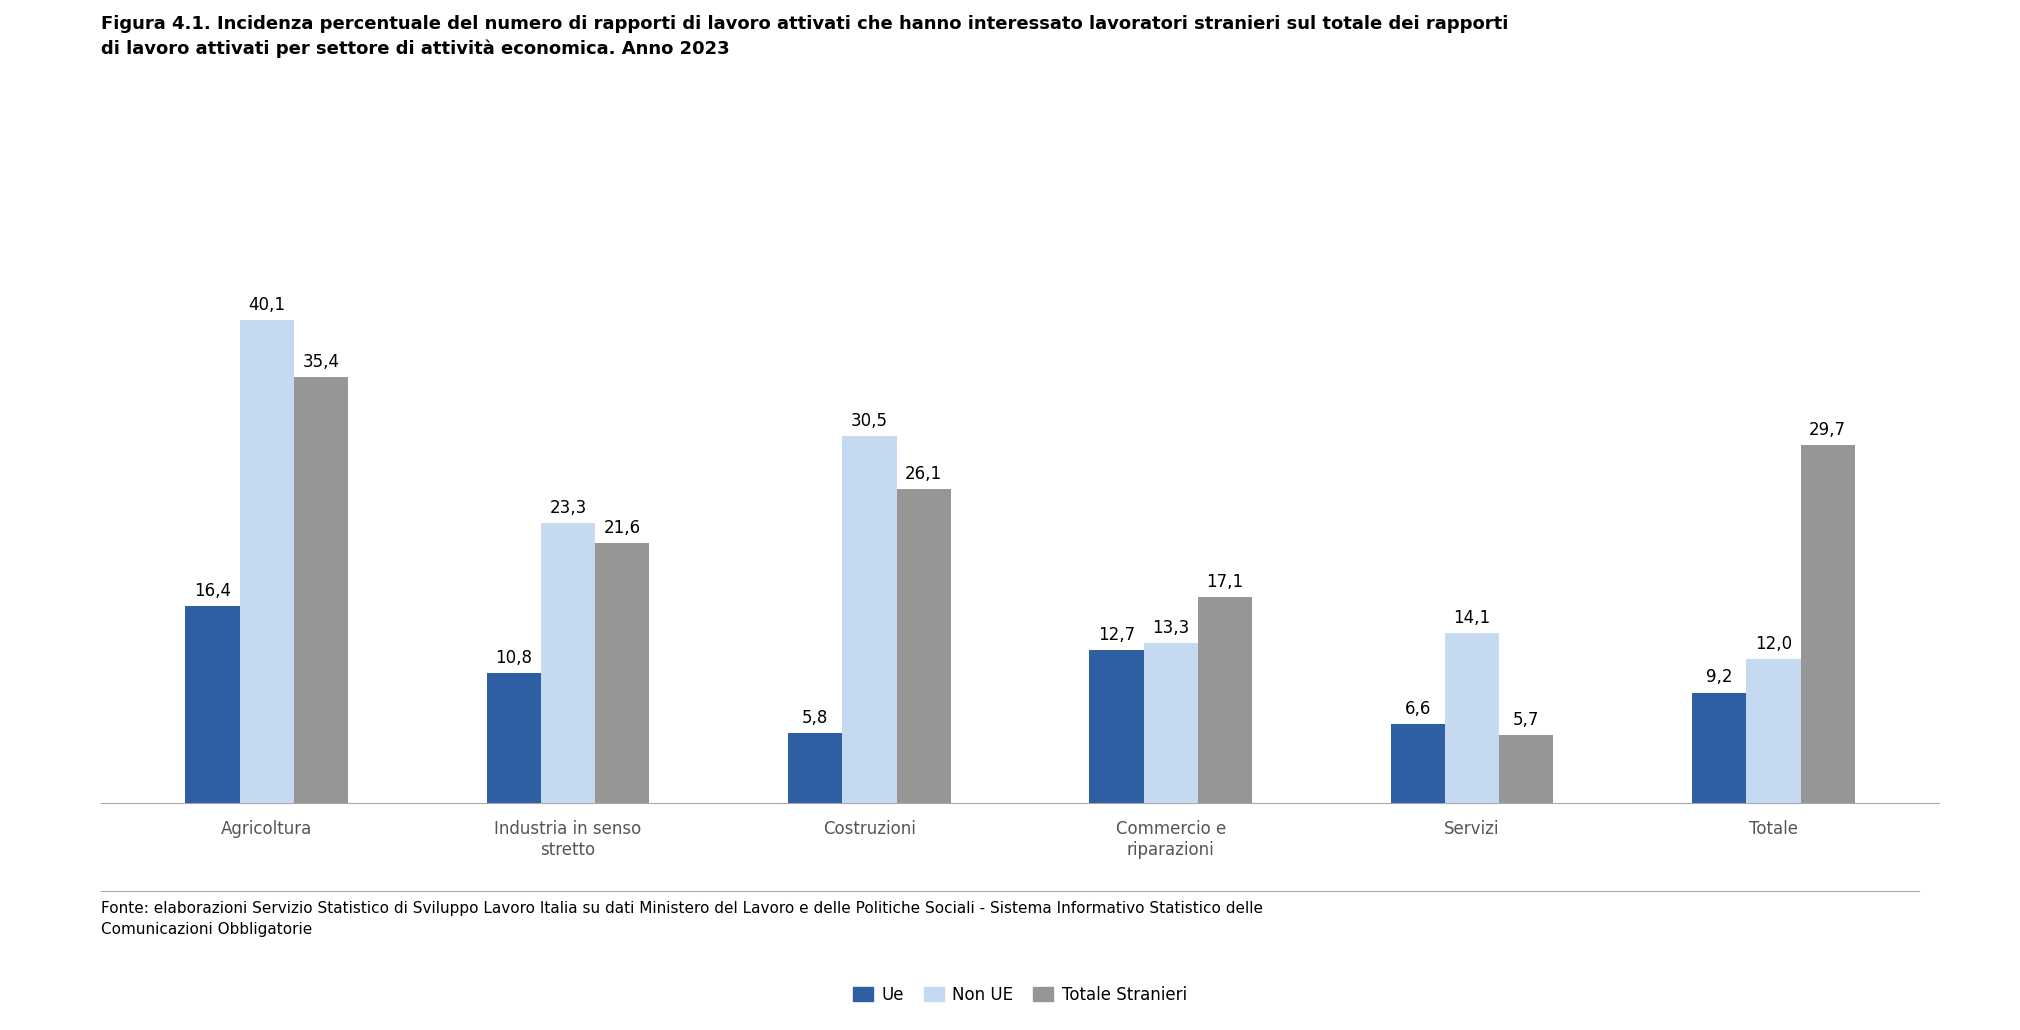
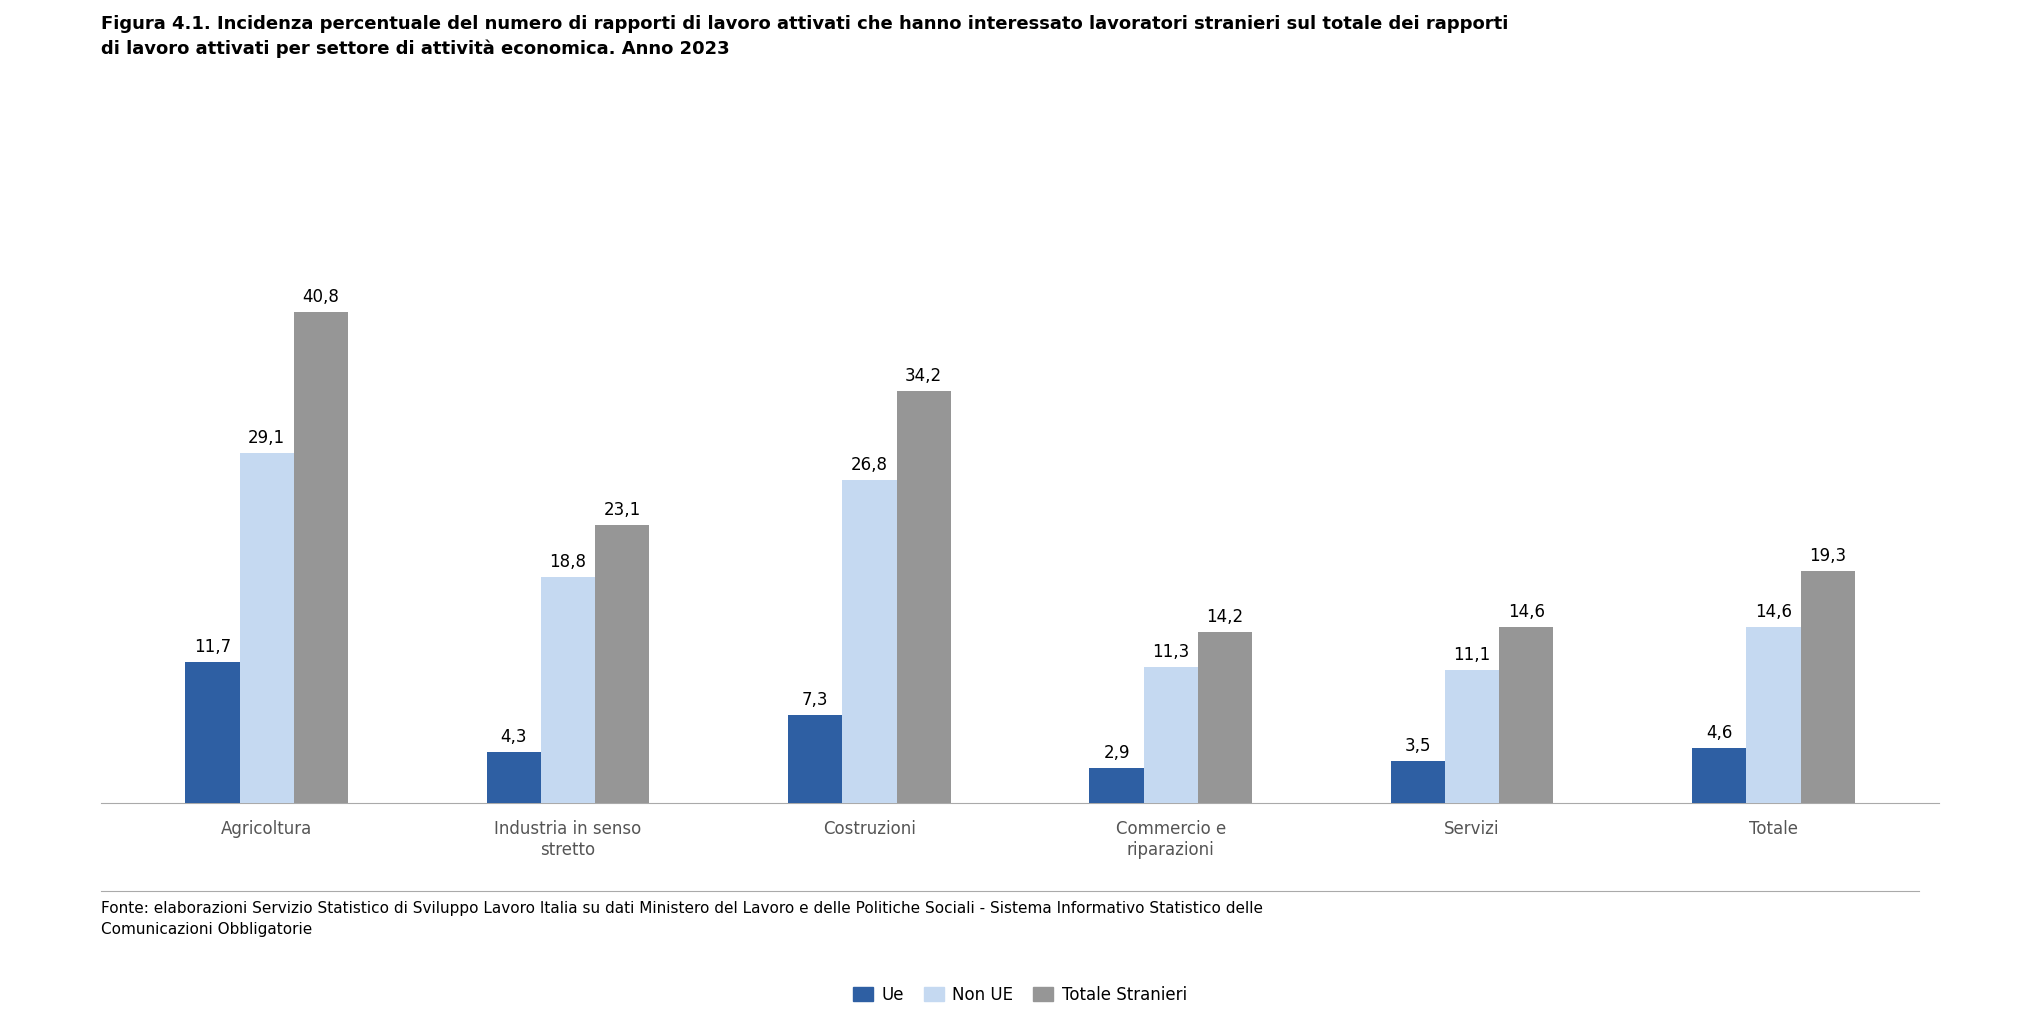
Ue/Agricoltura: 16,4 -> 11,7
Non UE/Agricoltura: 40,1 -> 29,1
Totale Stranieri/Agricoltura: 35,4 -> 40,8
Ue/Industria in senso stretto: 10,8 -> 4,3
Non UE/Industria in senso stretto: 23,3 -> 18,8
Totale Stranieri/Industria in senso stretto: 21,6 -> 23,1
Ue/Costruzioni: 5,8 -> 7,3
Non UE/Costruzioni: 30,5 -> 26,8
Totale Stranieri/Costruzioni: 26,1 -> 34,2
Ue/Commercio e riparazioni: 12,7 -> 2,9
Non UE/Commercio e riparazioni: 13,3 -> 11,3
Totale Stranieri/Commercio e riparazioni: 17,1 -> 14,2
Ue/Servizi: 6,6 -> 3,5
Non UE/Servizi: 14,1 -> 11,1
Totale Stranieri/Servizi: 5,7 -> 14,6
Ue/Totale: 9,2 -> 4,6
Non UE/Totale: 12,0 -> 14,6
Totale Stranieri/Totale: 29,7 -> 19,3
